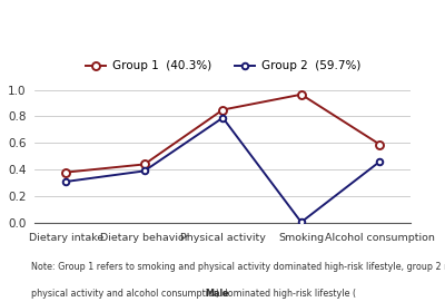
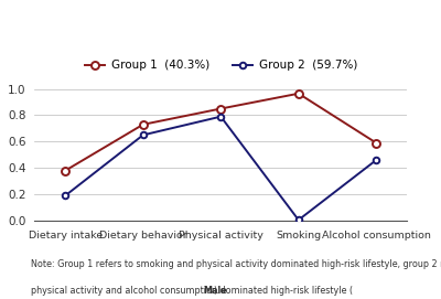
Group 2 (59.7%)/Dietary intake: 0.31 -> 0.19
Group 1 (40.3%)/Dietary behavior: 0.44 -> 0.73
Group 2 (59.7%)/Dietary behavior: 0.39 -> 0.65
